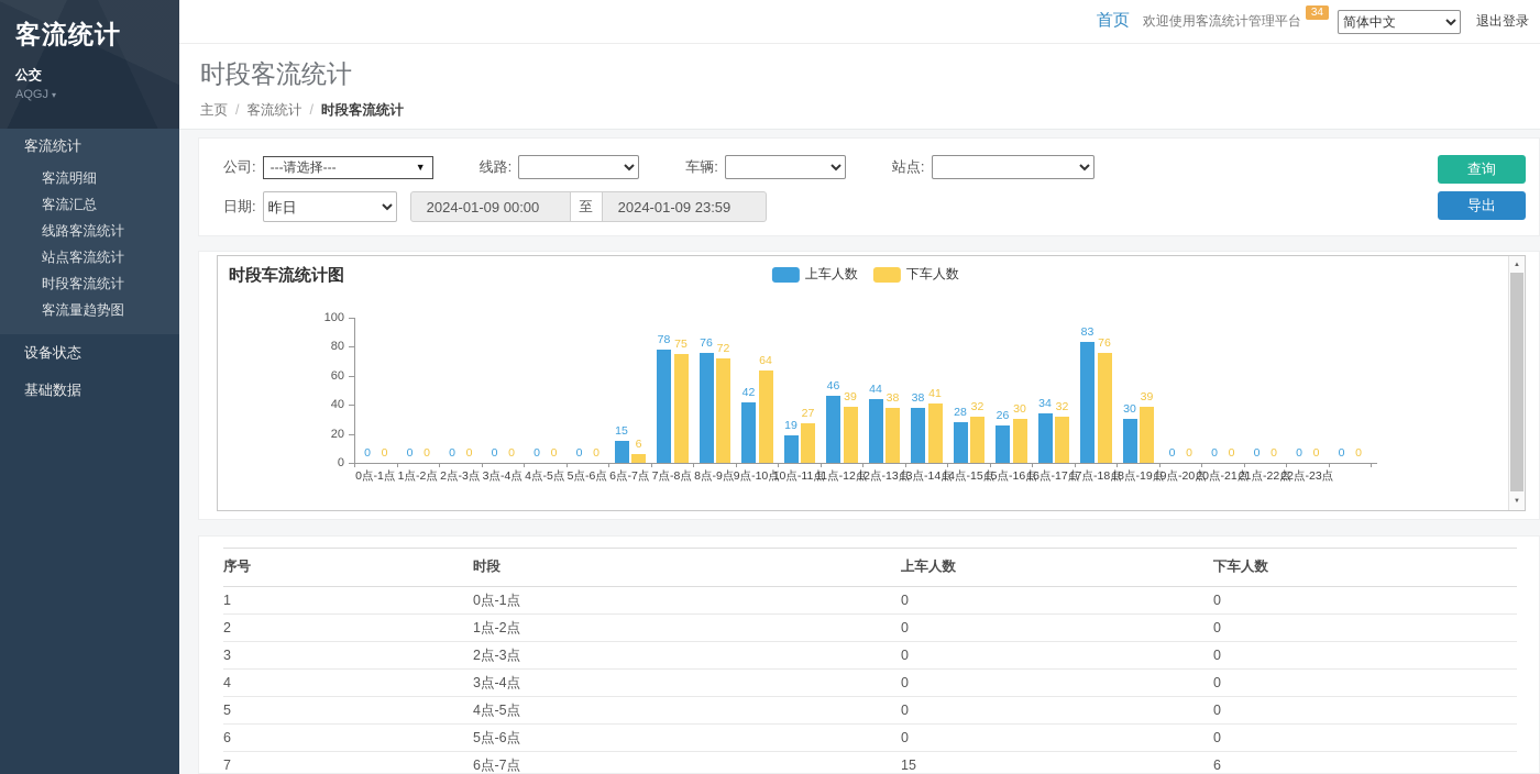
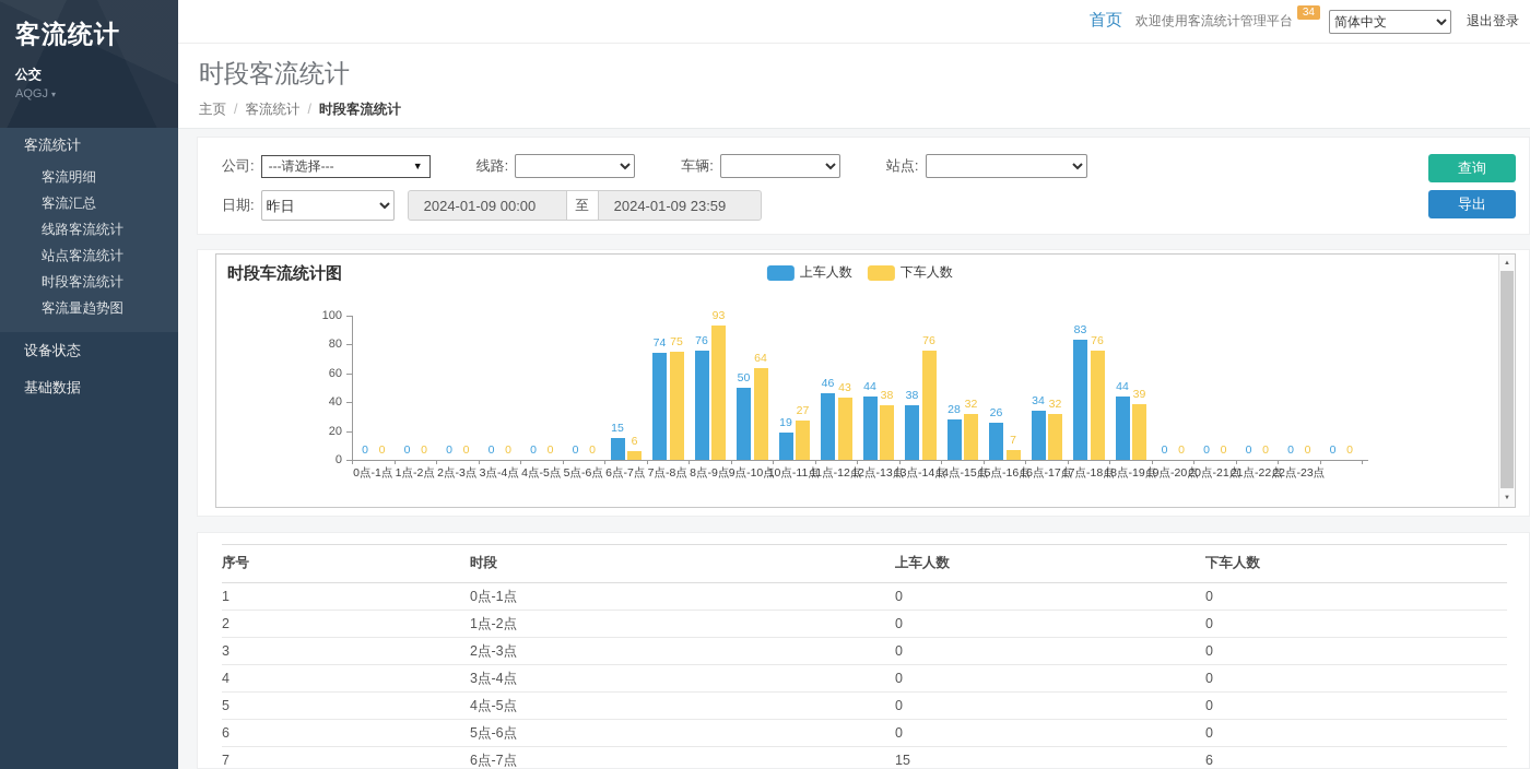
上车人数/7点-8点: 78 -> 74
下车人数/8点-9点: 72 -> 93
上车人数/9点-10点: 42 -> 50
下车人数/11点-12点: 39 -> 43
下车人数/13点-14点: 41 -> 76
下车人数/15点-16点: 30 -> 7
上车人数/18点-19点: 30 -> 44
